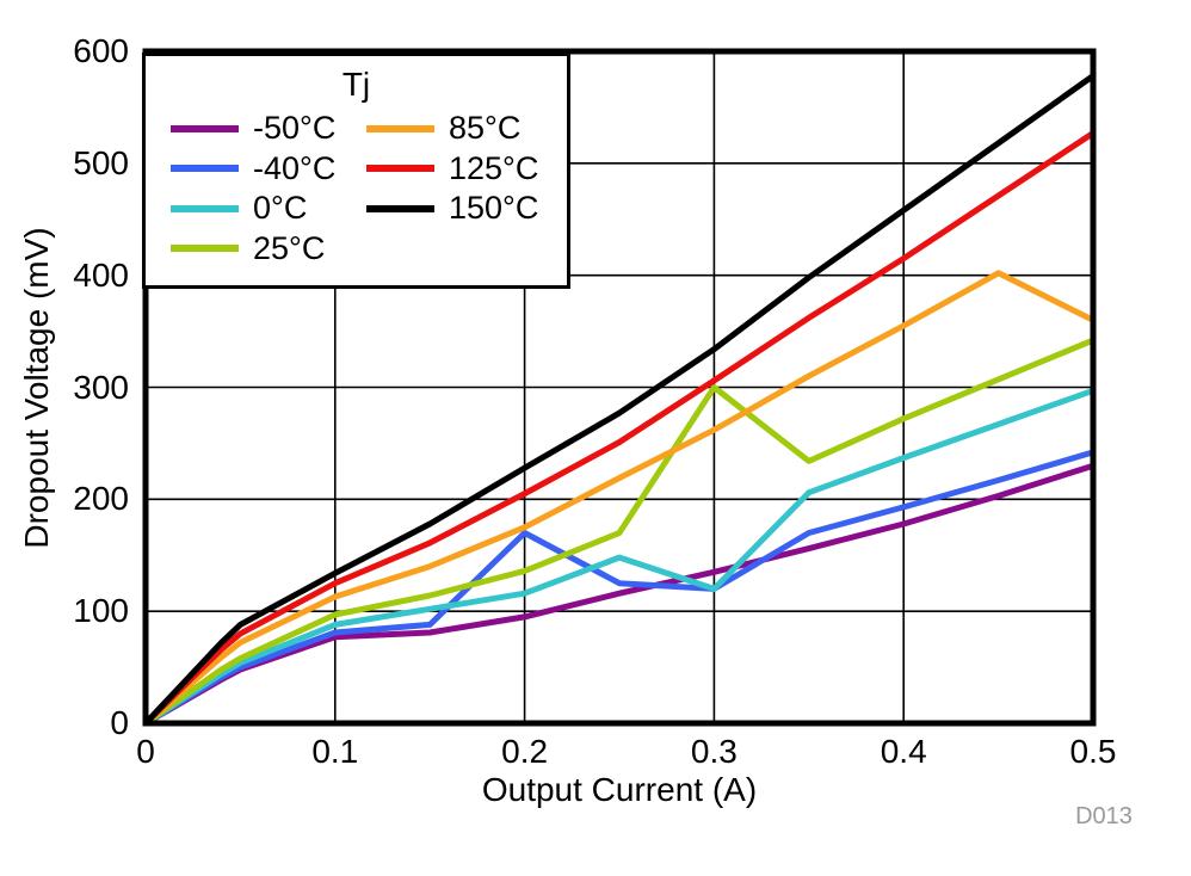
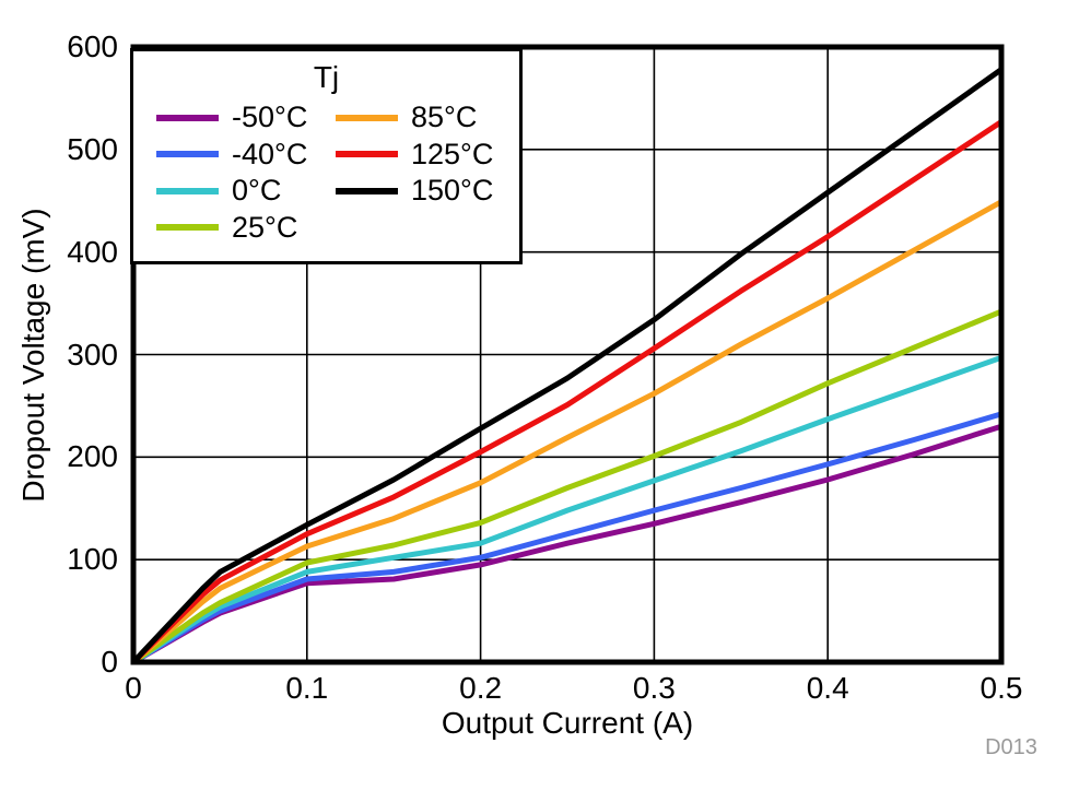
-40°C/0.2: 170 -> 100
-40°C/0.3: 120 -> 150
0°C/0.3: 120 -> 180
25°C/0.3: 300 -> 200
85°C/0.5: 360 -> 450
